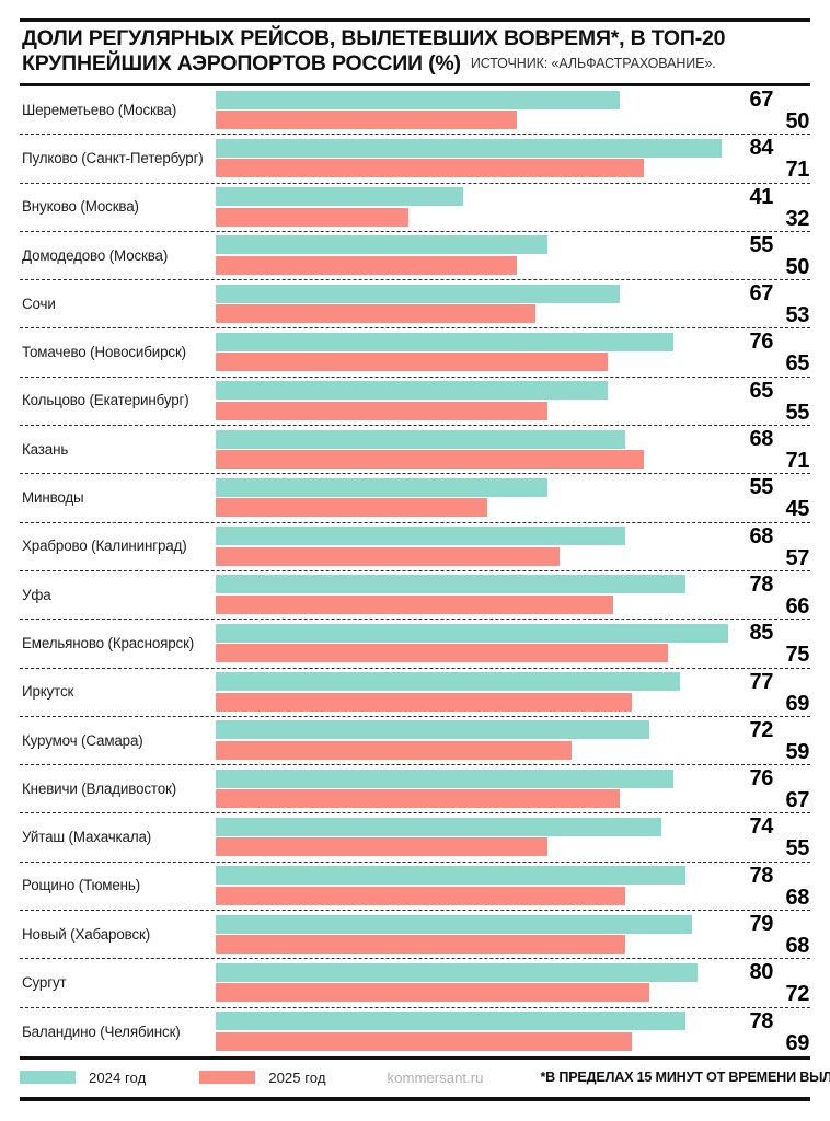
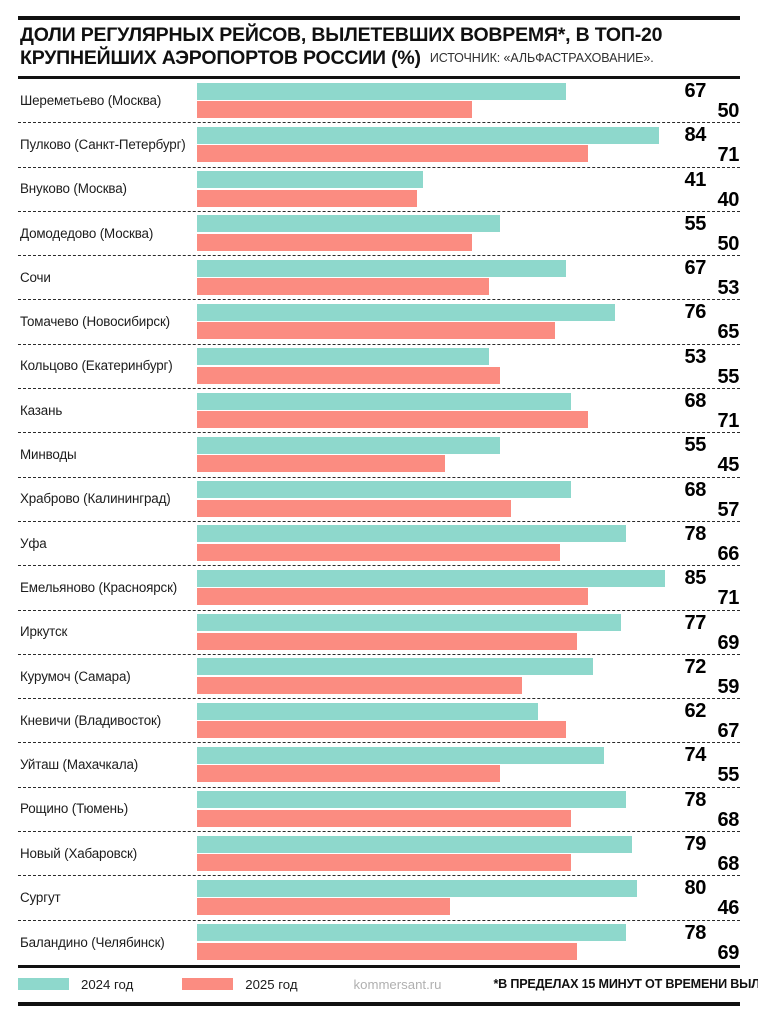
2025 год/Внуково (Москва): 32 -> 40
2024 год/Кольцово (Екатеринбург): 65 -> 53
2025 год/Емельяново (Красноярск): 75 -> 71
2024 год/Кневичи (Владивосток): 76 -> 62
2025 год/Сургут: 72 -> 46
